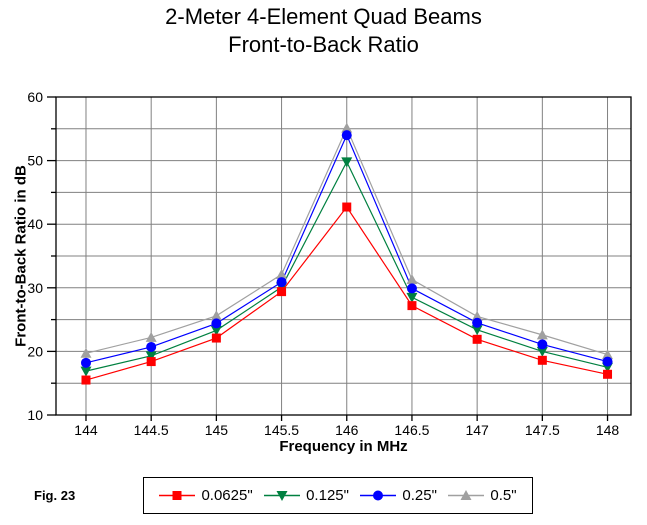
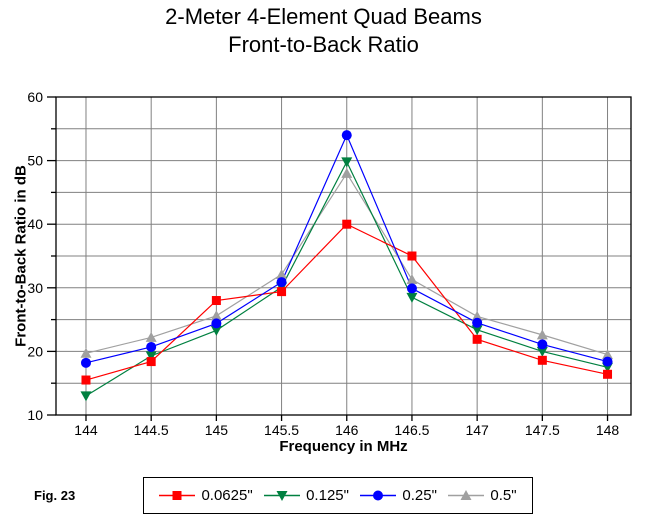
0.125"/144: 17 -> 13
0.0625"/145: 22 -> 28
0.0625"/146: 43 -> 40
0.5"/146: 55 -> 48
0.0625"/146.5: 27 -> 35
